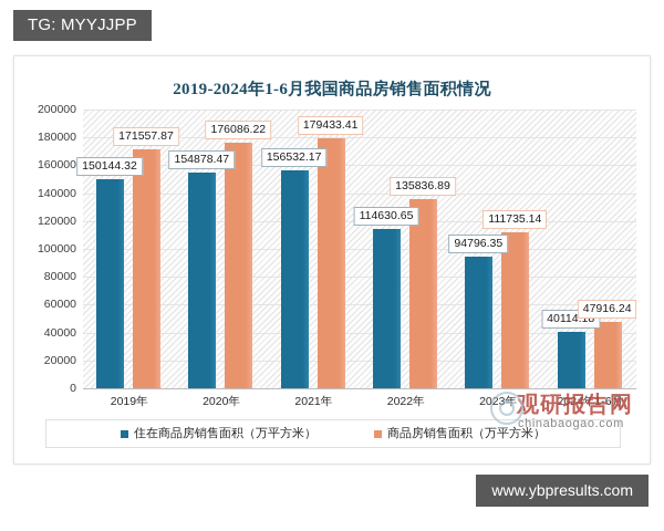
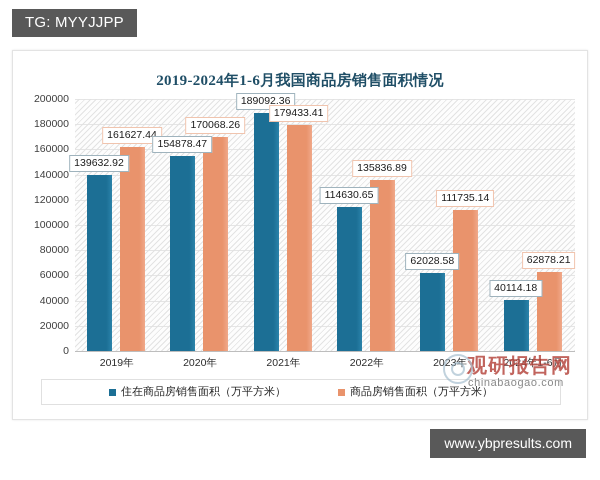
住在商品房销售面积（万平方米）/2019年: 150144.32 -> 139632.92
商品房销售面积（万平方米）/2019年: 171557.87 -> 161627.44
商品房销售面积（万平方米）/2020年: 176086.22 -> 170068.26
住在商品房销售面积（万平方米）/2021年: 156532.17 -> 189092.36
住在商品房销售面积（万平方米）/2023年: 94796.35 -> 62028.58
商品房销售面积（万平方米）/2024年1-6月: 47916.24 -> 62878.21
